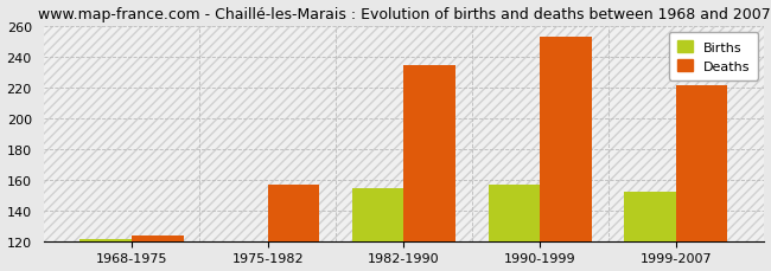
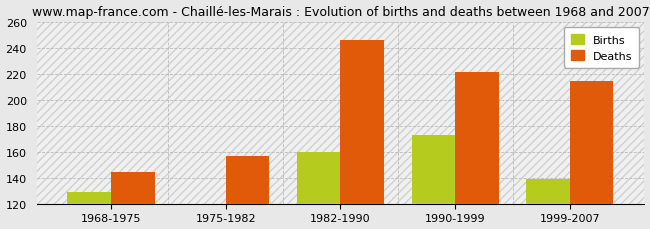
Births/1968-1975: 121 -> 129
Deaths/1968-1975: 124 -> 144
Births/1982-1990: 154 -> 160
Deaths/1982-1990: 234 -> 246
Births/1990-1999: 157 -> 173
Deaths/1990-1999: 253 -> 221
Births/1999-2007: 152 -> 139
Deaths/1999-2007: 221 -> 214
